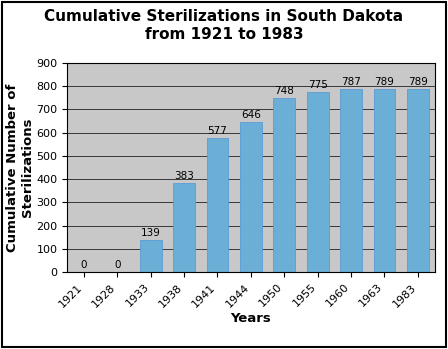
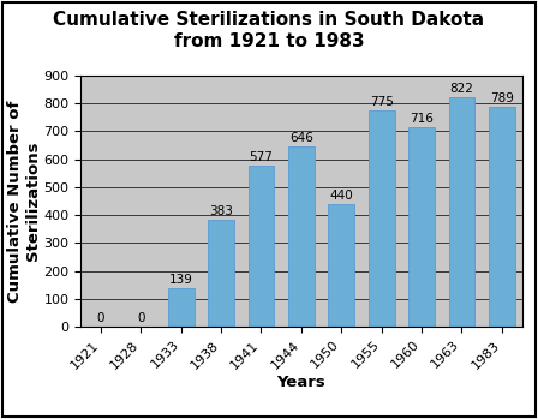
1950: 748 -> 440
1960: 787 -> 716
1963: 789 -> 822
